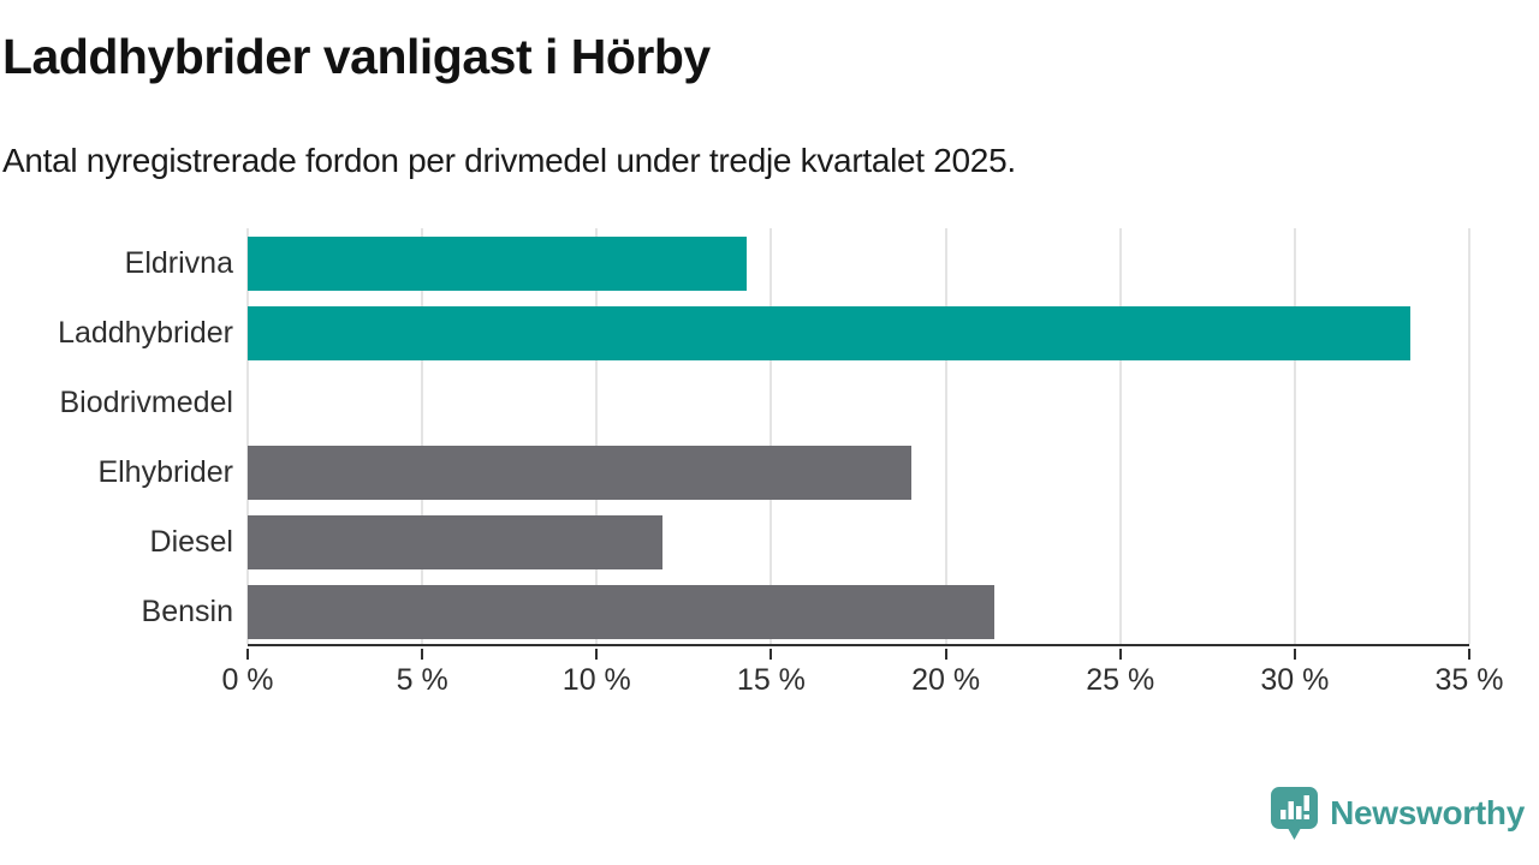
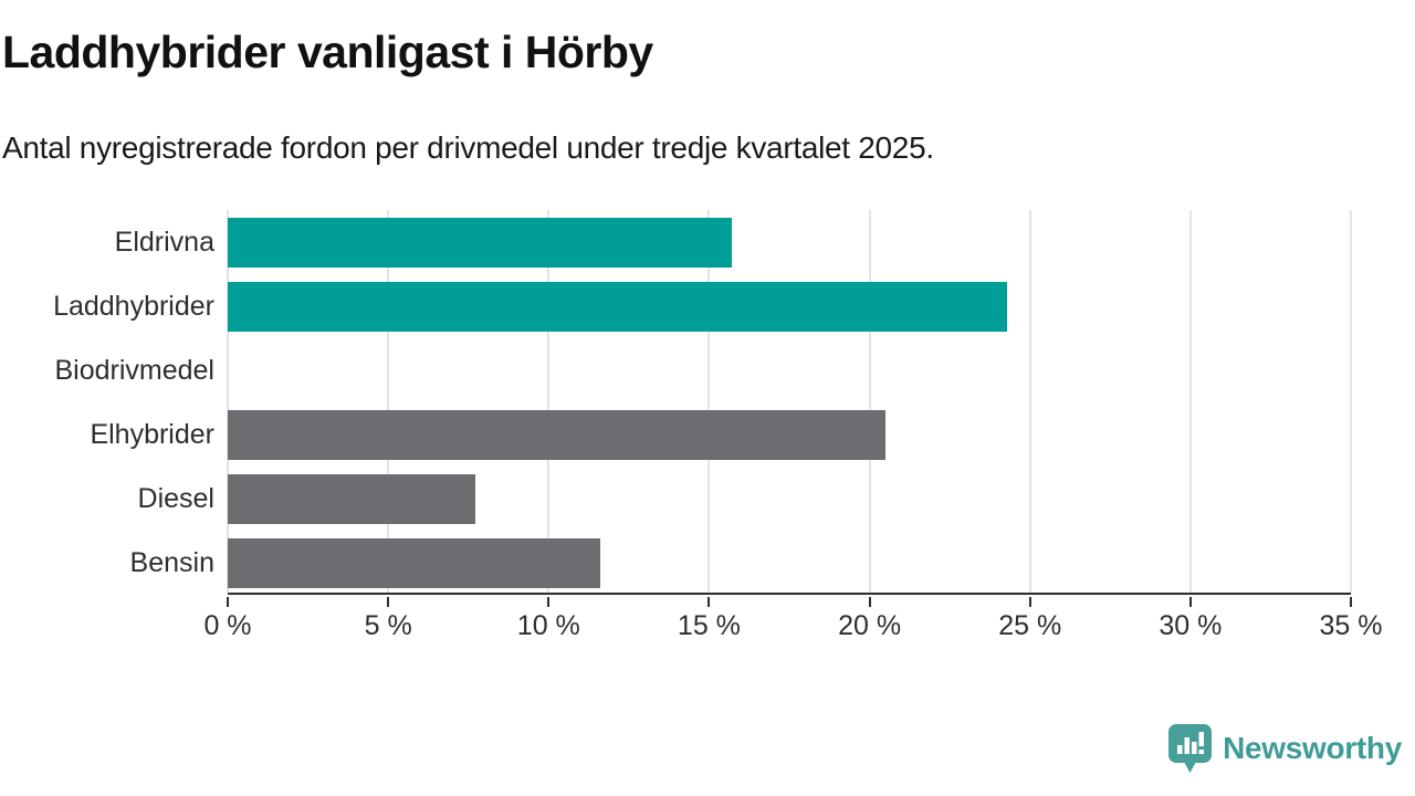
Eldrivna: 14.3% -> 15.7%
Laddhybrider: 33.3% -> 24.3%
Elhybrider: 19.0% -> 20.5%
Diesel: 11.9% -> 7.7%
Bensin: 21.4% -> 11.6%
